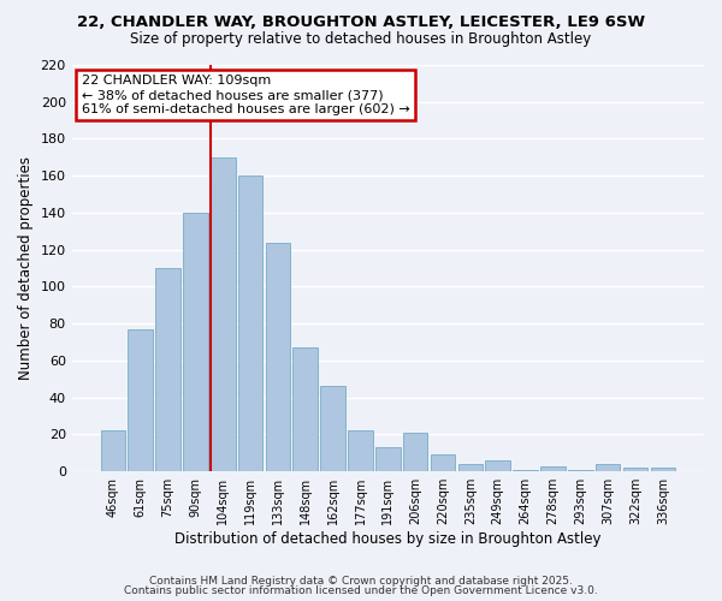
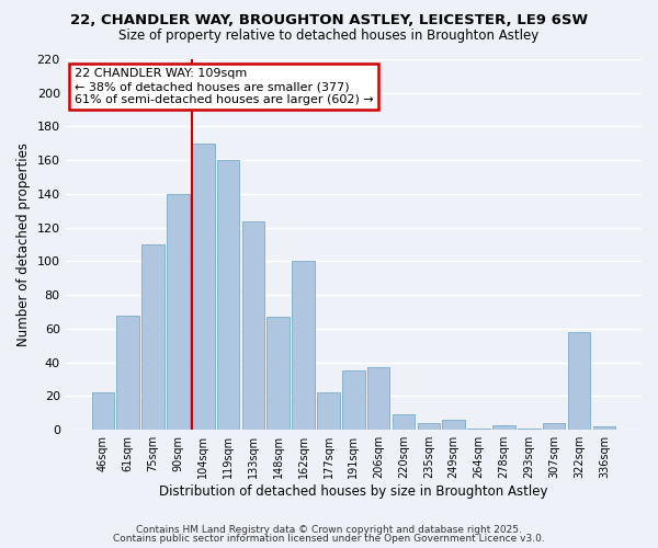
61sqm: 77 -> 68
162sqm: 46 -> 100
191sqm: 13 -> 35
206sqm: 21 -> 37
322sqm: 2 -> 58
